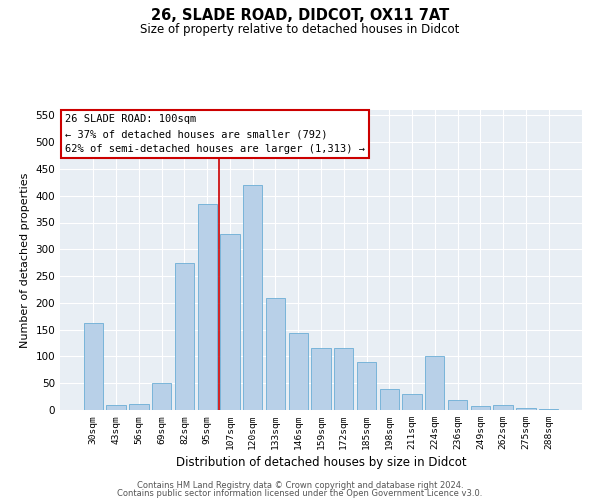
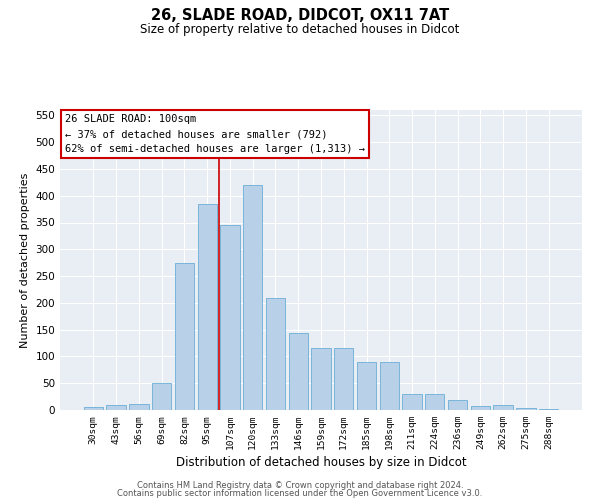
30sqm: 162 -> 5
107sqm: 328 -> 345
198sqm: 40 -> 90
224sqm: 100 -> 30
